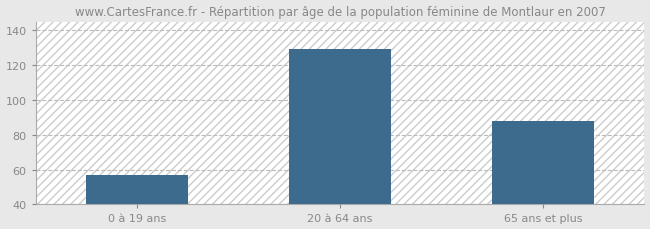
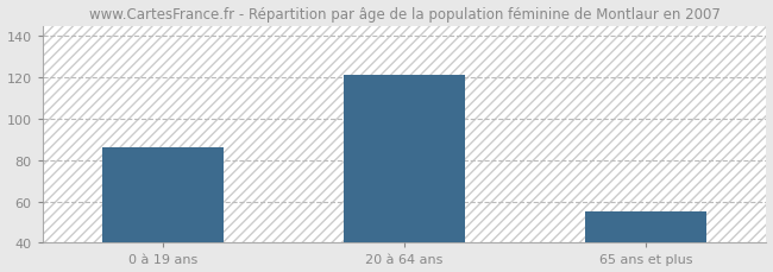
0 à 19 ans: 57 -> 86
20 à 64 ans: 129 -> 121
65 ans et plus: 88 -> 55
